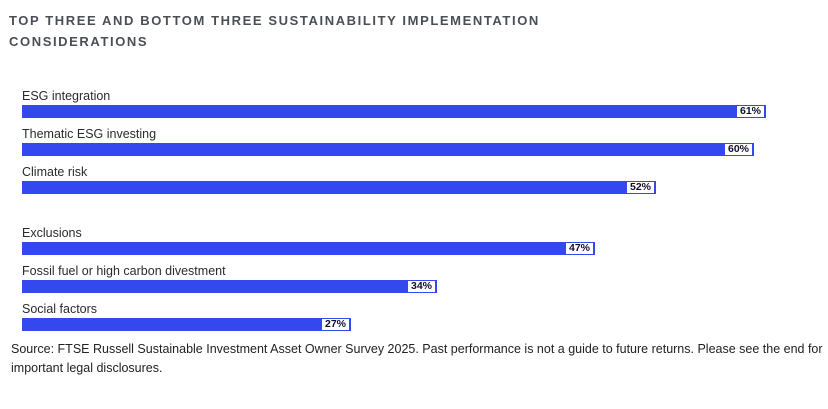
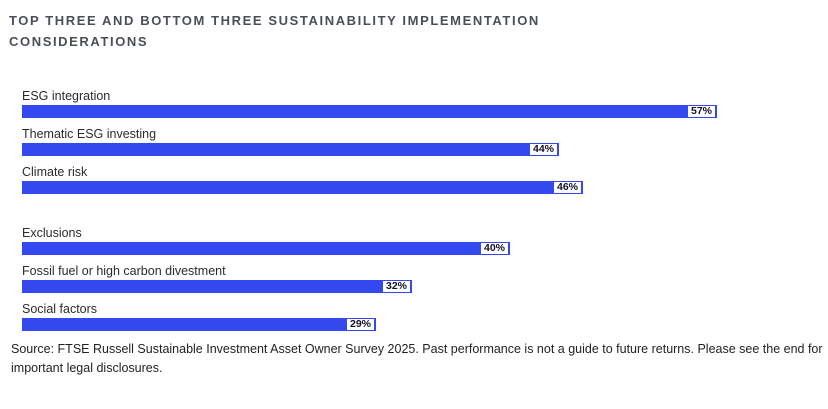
ESG integration: 61% -> 57%
Thematic ESG investing: 60% -> 44%
Climate risk: 52% -> 46%
Exclusions: 47% -> 40%
Fossil fuel or high carbon divestment: 34% -> 32%
Social factors: 27% -> 29%
